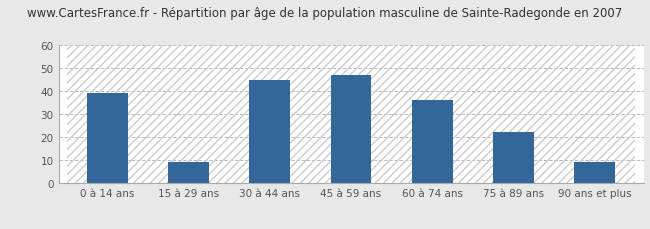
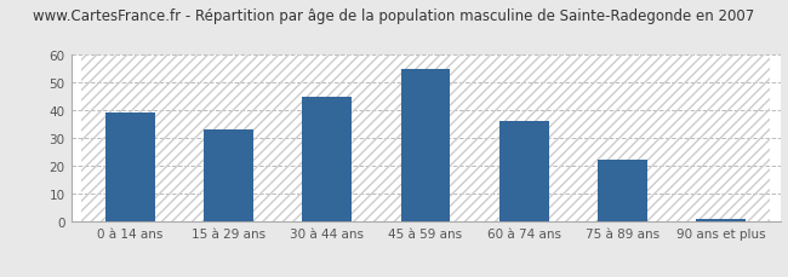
15 à 29 ans: 9 -> 33
45 à 59 ans: 47 -> 55
90 ans et plus: 9 -> 1
